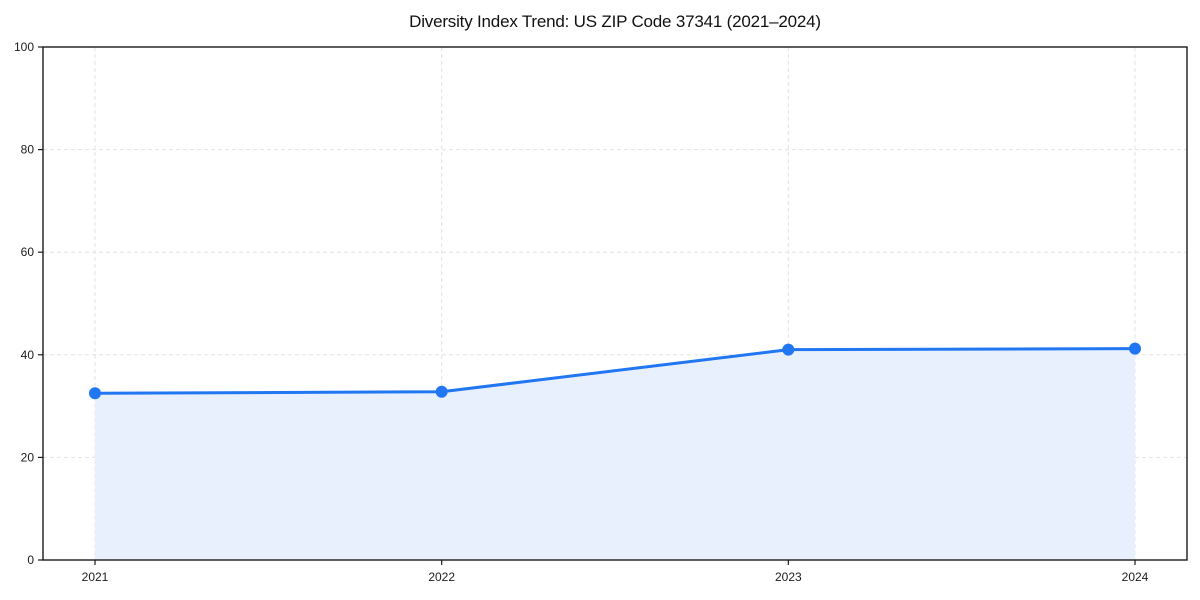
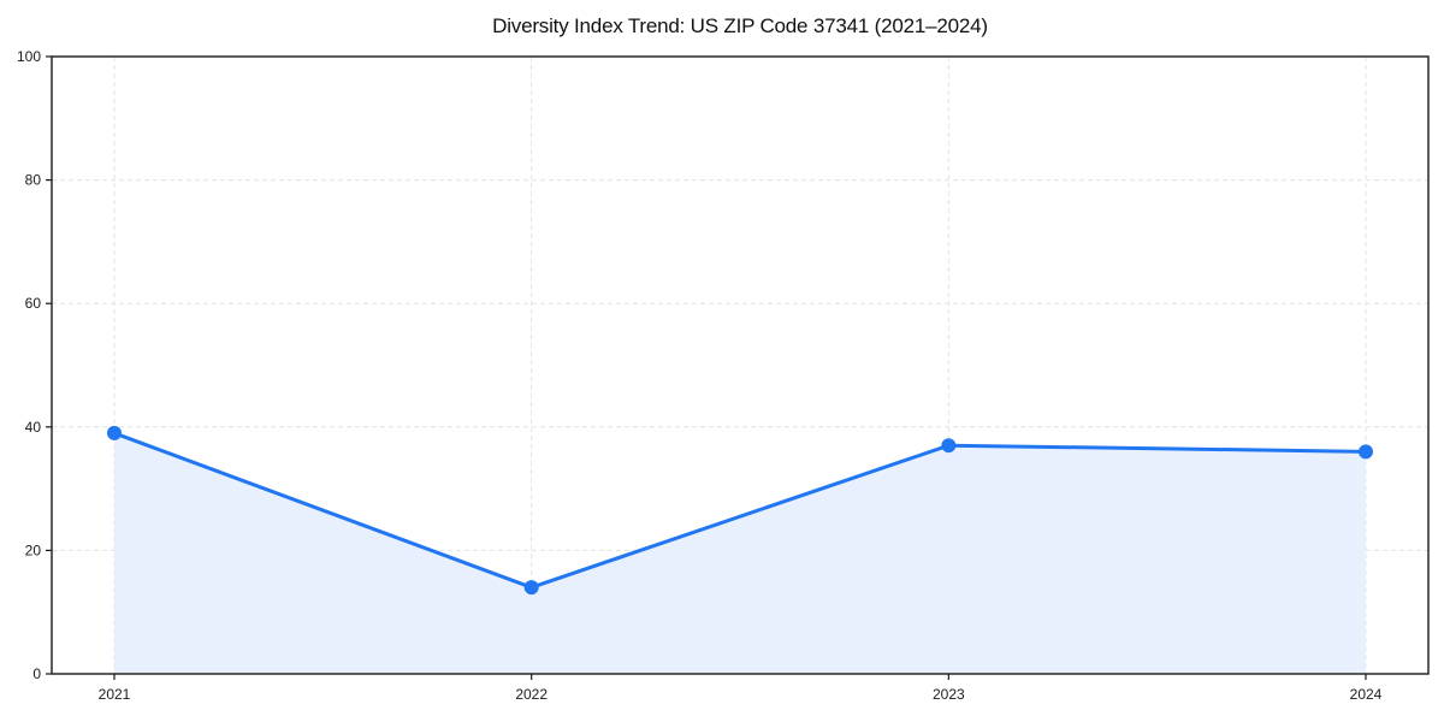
2021: 32 -> 39
2022: 33 -> 14
2023: 41 -> 37
2024: 41 -> 36
